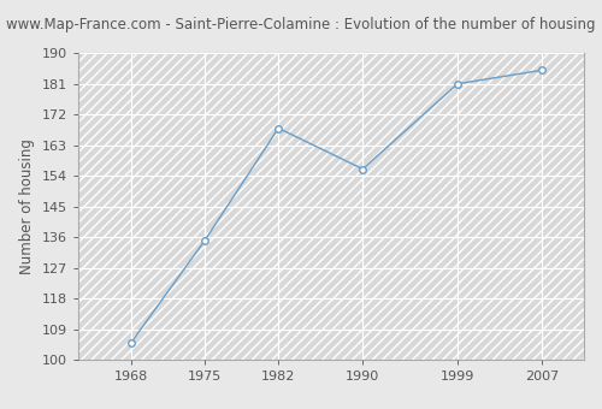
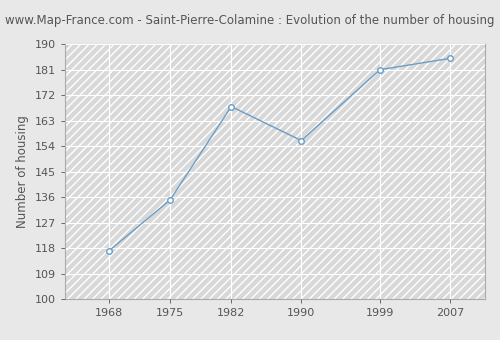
1968: 105 -> 117
